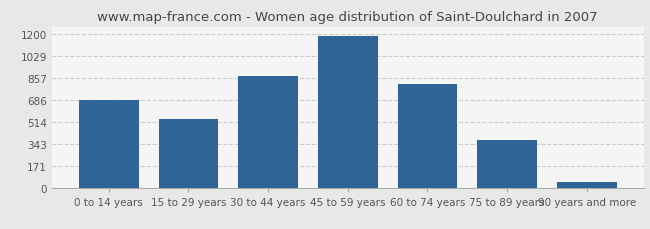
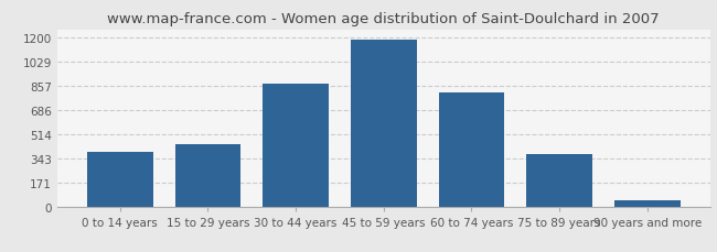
0 to 14 years: 690 -> 390
15 to 29 years: 540 -> 440
